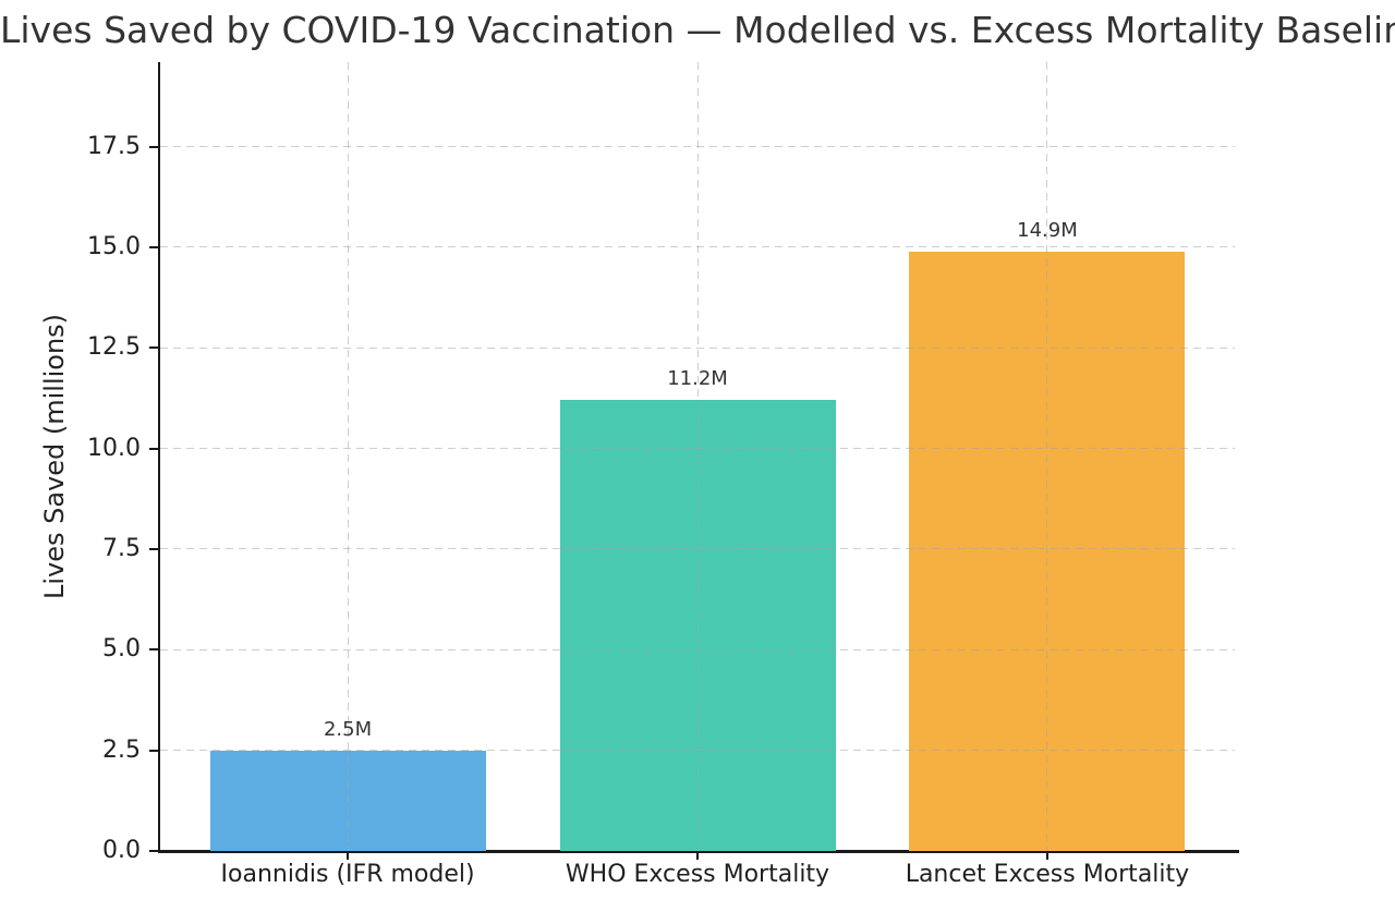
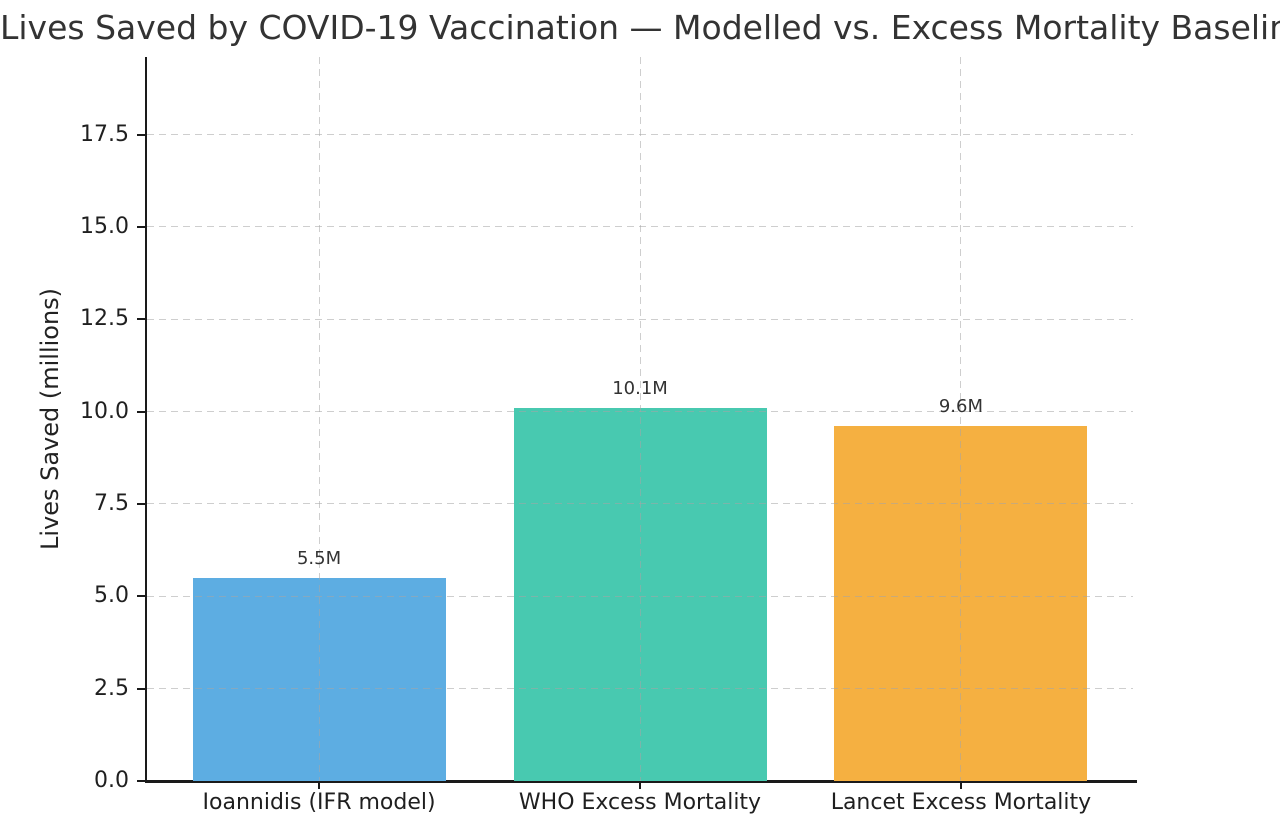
Ioannidis (IFR model): 2.5M -> 5.5M
WHO Excess Mortality: 11.2M -> 10.1M
Lancet Excess Mortality: 14.9M -> 9.6M
